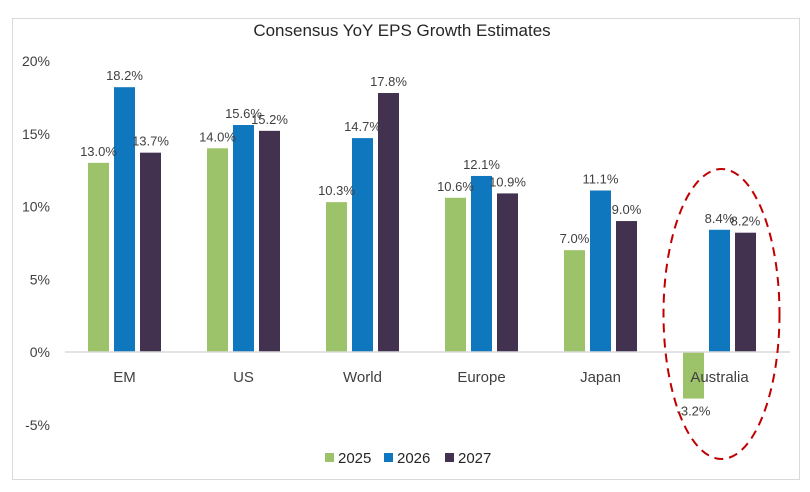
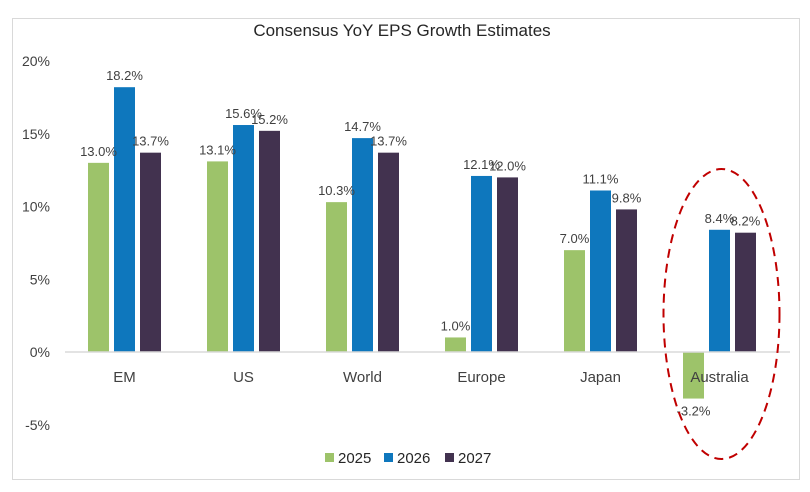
2025/US: 14.0% -> 13.1%
2027/World: 17.8% -> 13.7%
2025/Europe: 10.6% -> 1.0%
2027/Europe: 10.9% -> 12.0%
2027/Japan: 9.0% -> 9.8%
